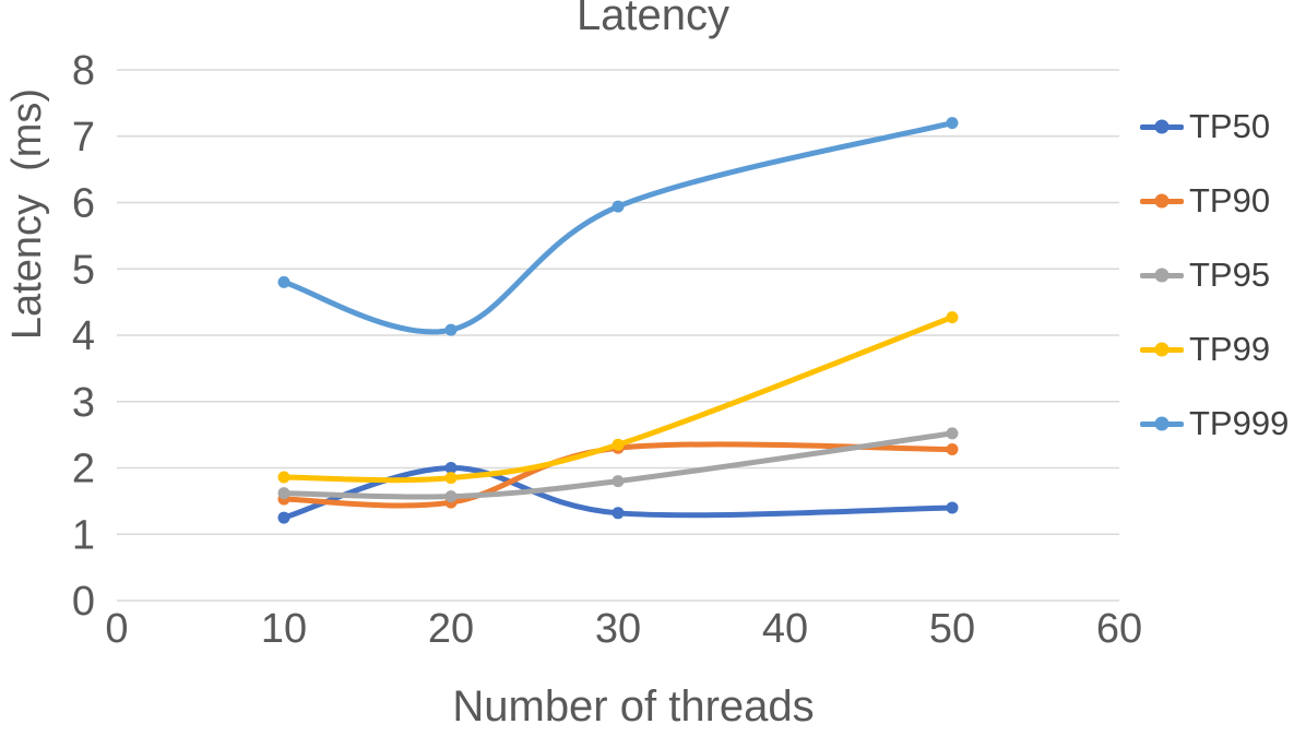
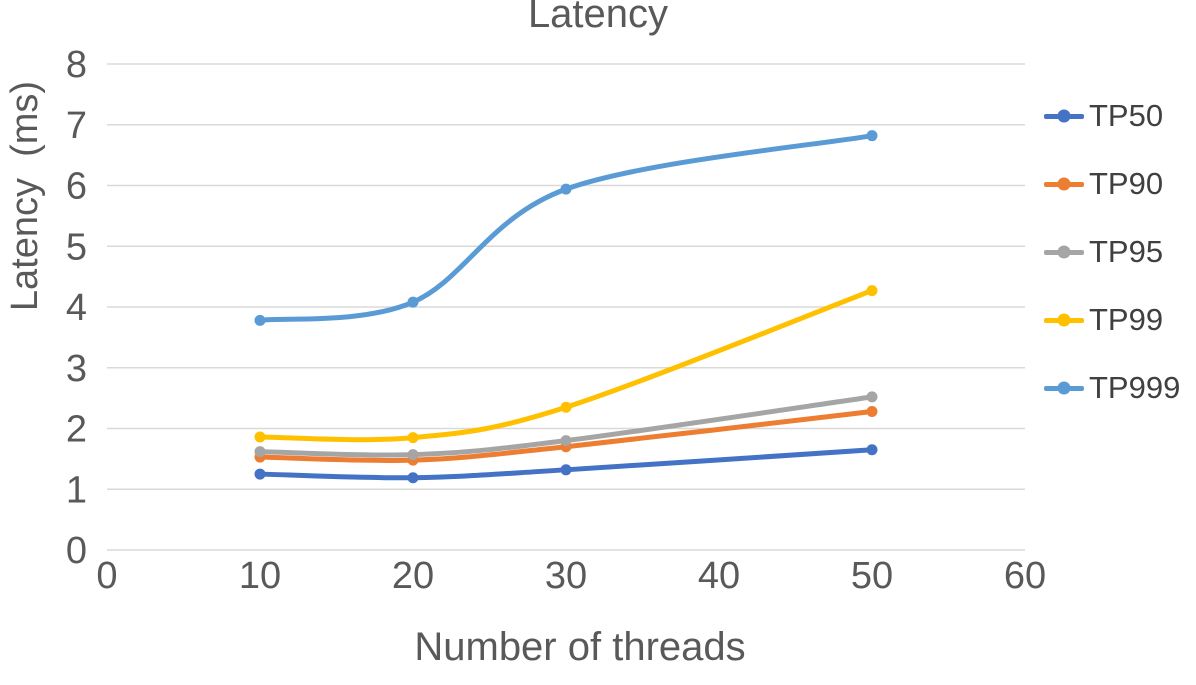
TP999/10: 4.8 -> 3.8
TP50/20: 2.0 -> 1.2
TP90/30: 2.3 -> 1.7
TP50/50: 1.4 -> 1.6
TP999/50: 7.2 -> 6.8
